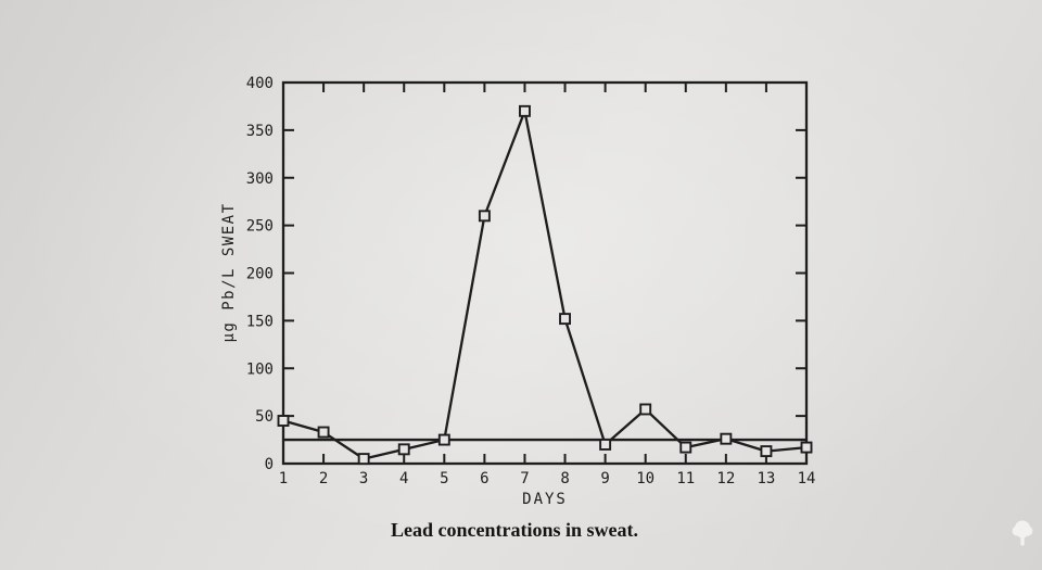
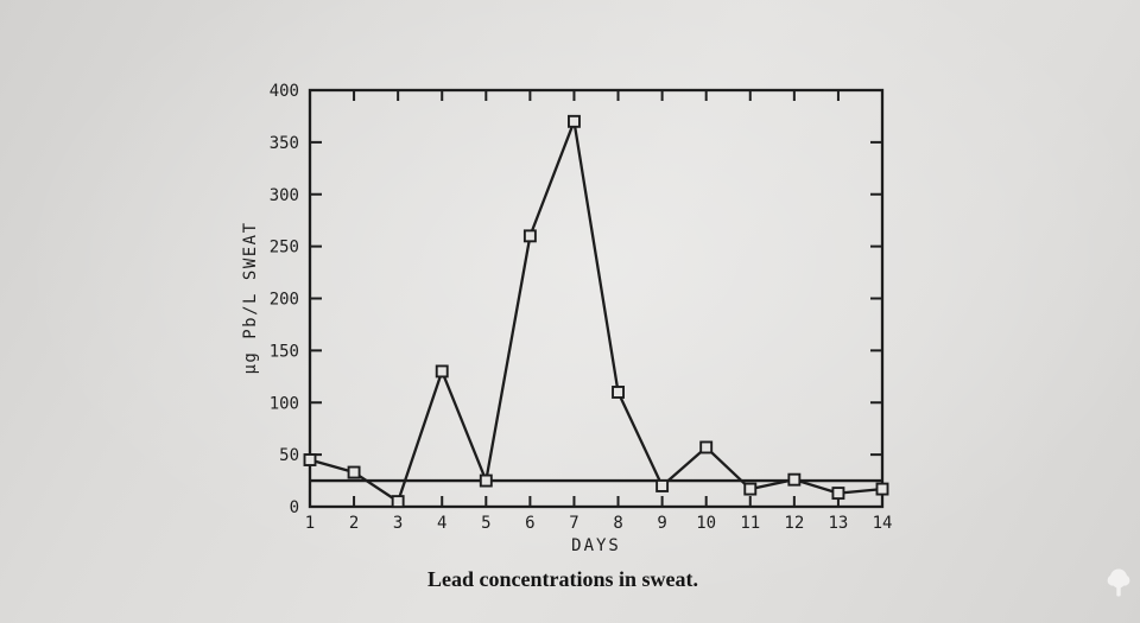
4: 20 -> 130
8: 150 -> 110
